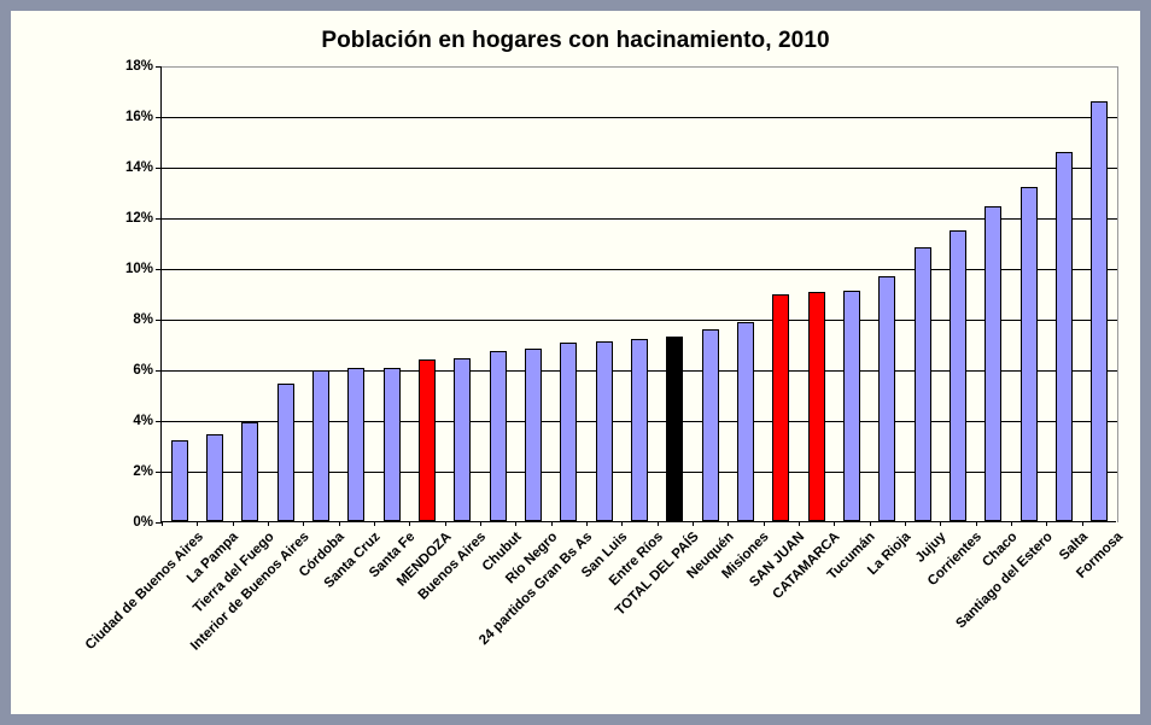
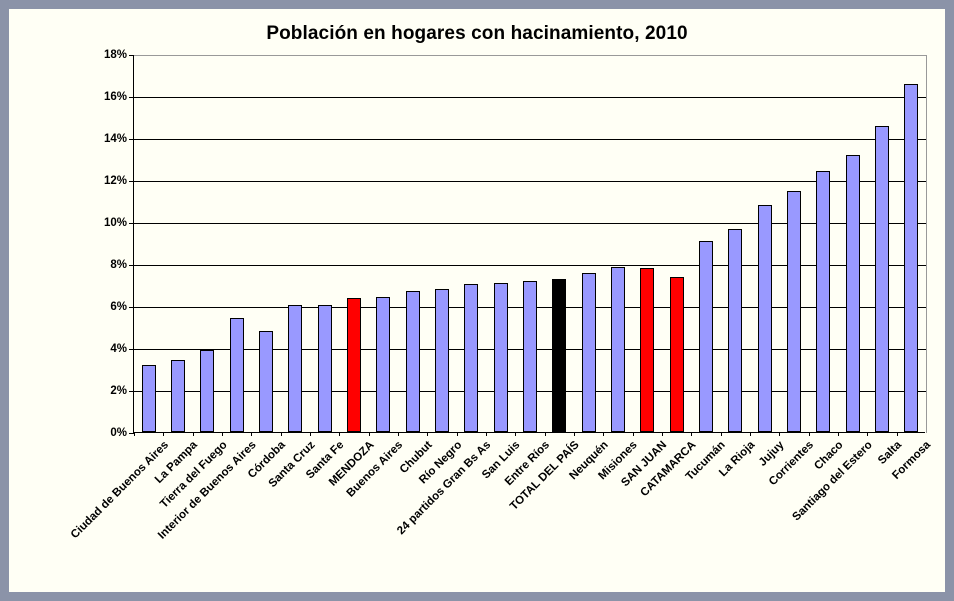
Córdoba: 6.0% -> 4.8%
SAN JUAN: 8.9% -> 7.8%
CATAMARCA: 9.1% -> 7.4%
